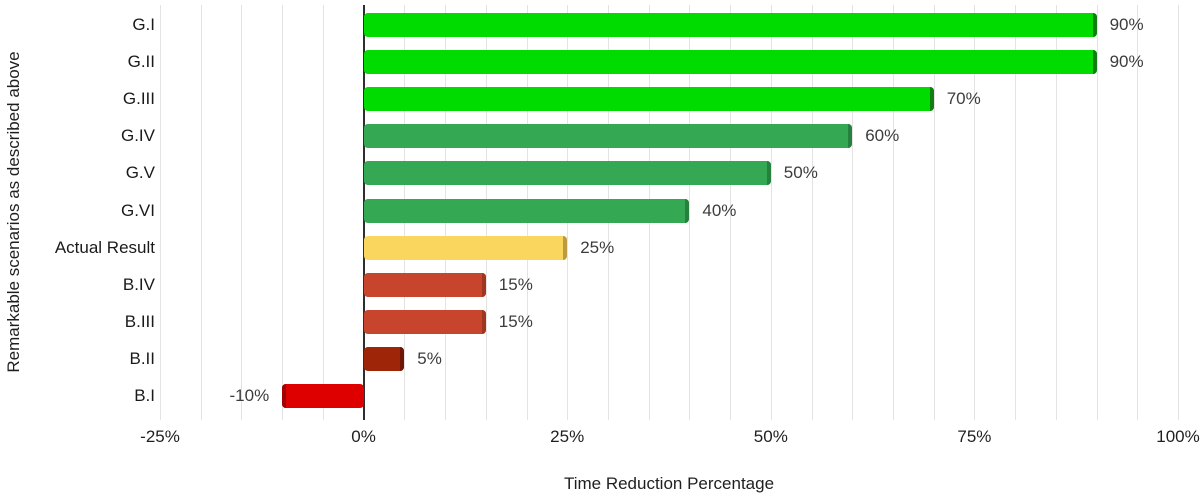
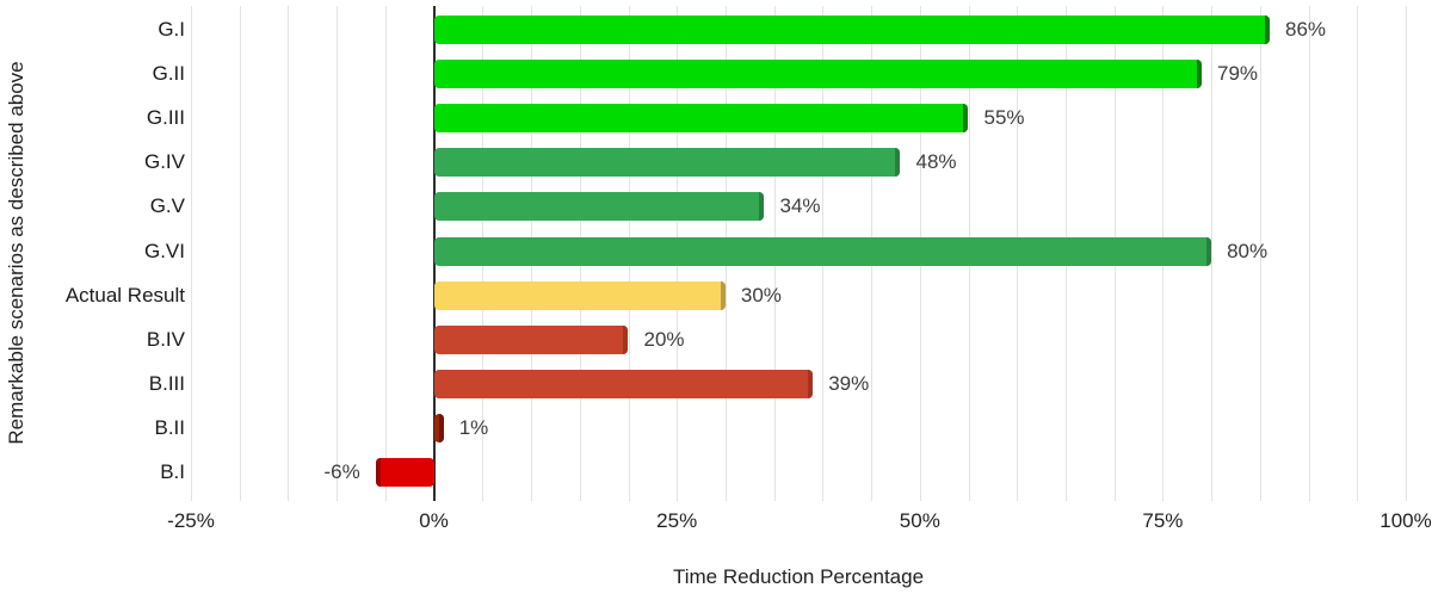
G.I: 90% -> 86%
G.II: 90% -> 79%
G.III: 70% -> 55%
G.IV: 60% -> 48%
G.V: 50% -> 34%
G.VI: 40% -> 80%
Actual Result: 25% -> 30%
B.IV: 15% -> 20%
B.III: 15% -> 39%
B.II: 5% -> 1%
B.I: -10% -> -6%
